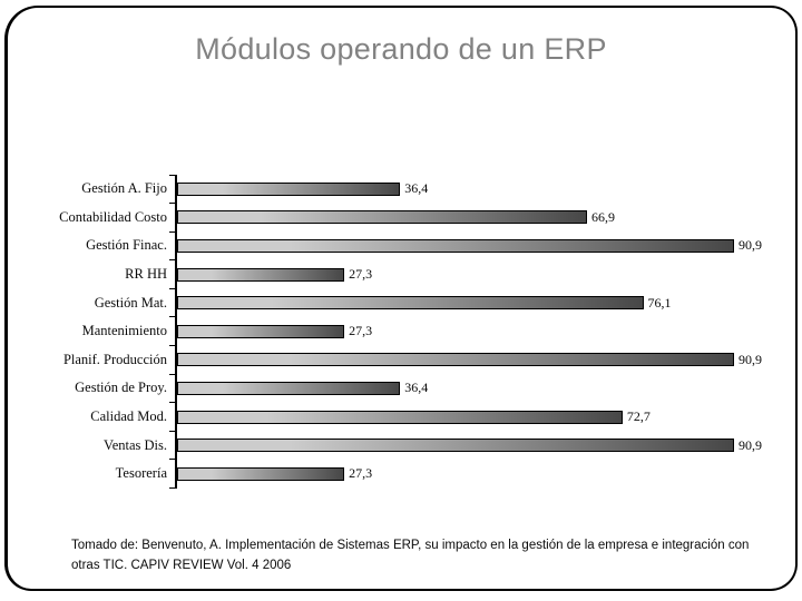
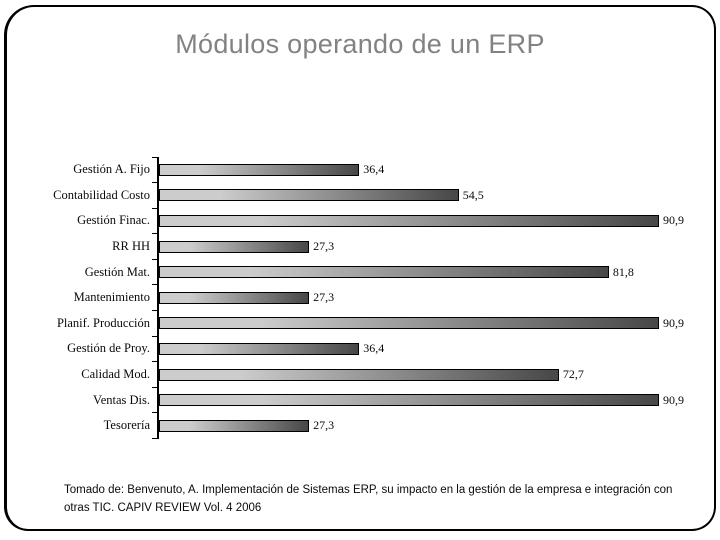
Contabilidad Costo: 66,9 -> 54,5
Gestión Mat.: 76,1 -> 81,8
